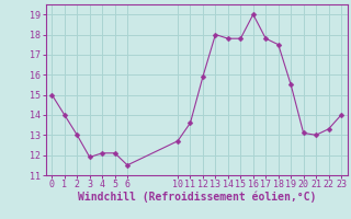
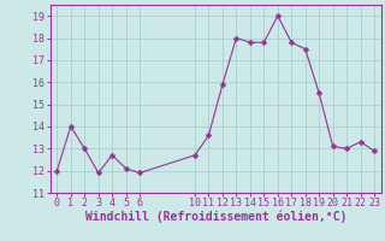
0: 15.0 -> 12.0
4: 12.1 -> 12.7
6: 11.5 -> 11.9
23: 14.0 -> 12.9
